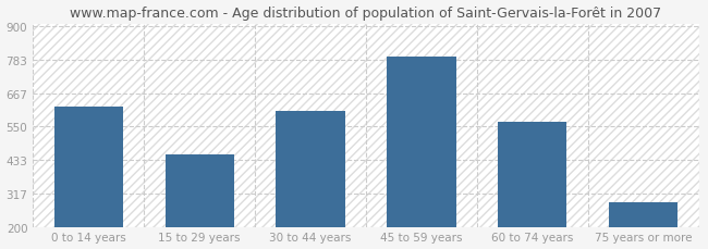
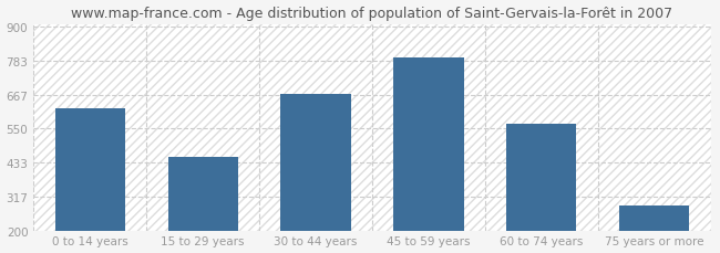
30 to 44 years: 605 -> 670
